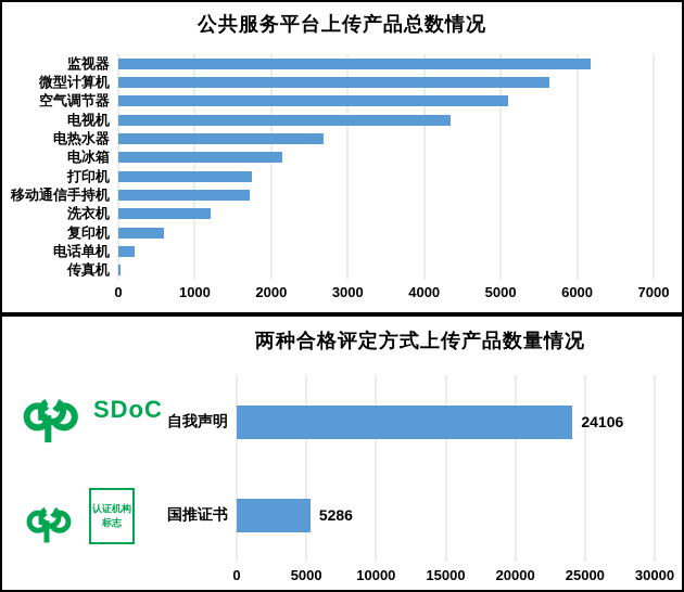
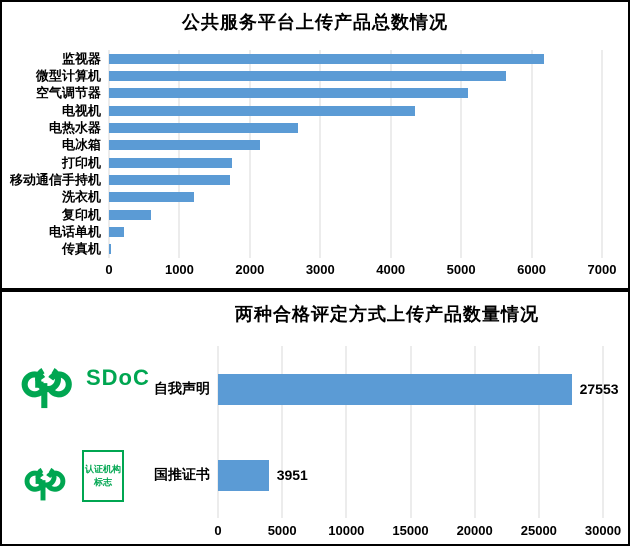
两种合格评定方式上传产品数量情况/自我声明: 24106 -> 27553
两种合格评定方式上传产品数量情况/国推证书: 5286 -> 3951
